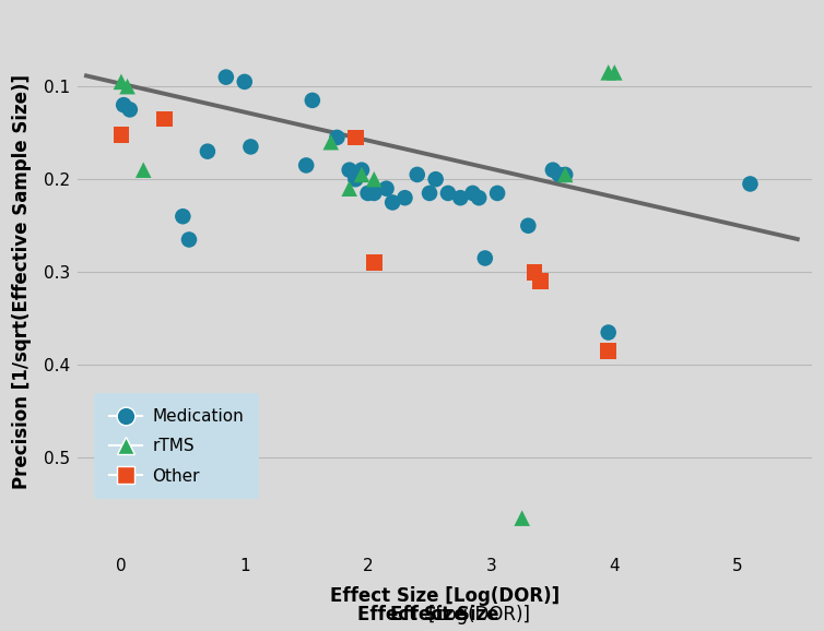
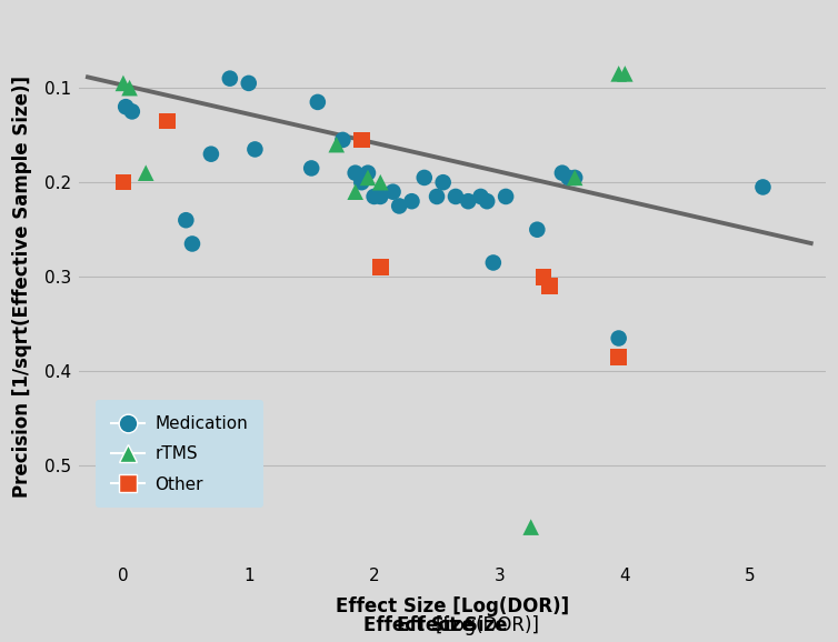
Other/0: 0.152 -> 0.200
